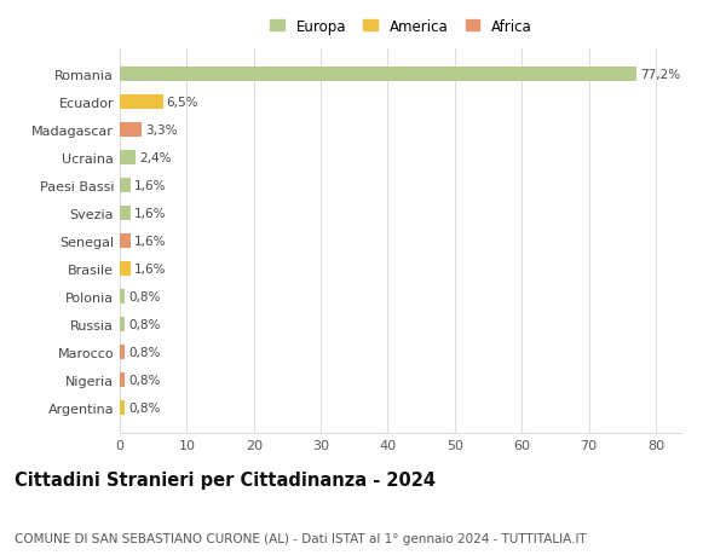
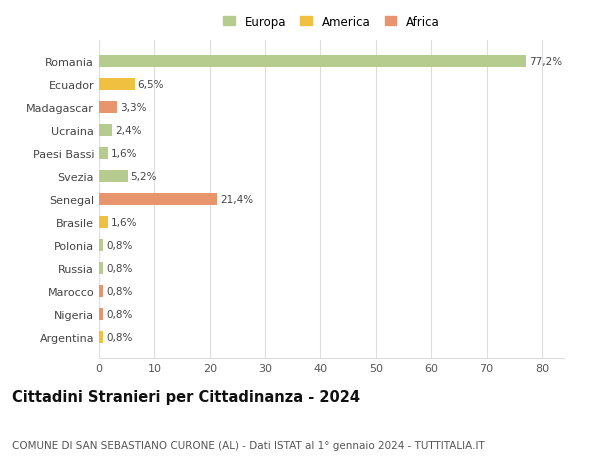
Svezia: 1,6% -> 5,2%
Senegal: 1,6% -> 21,4%
